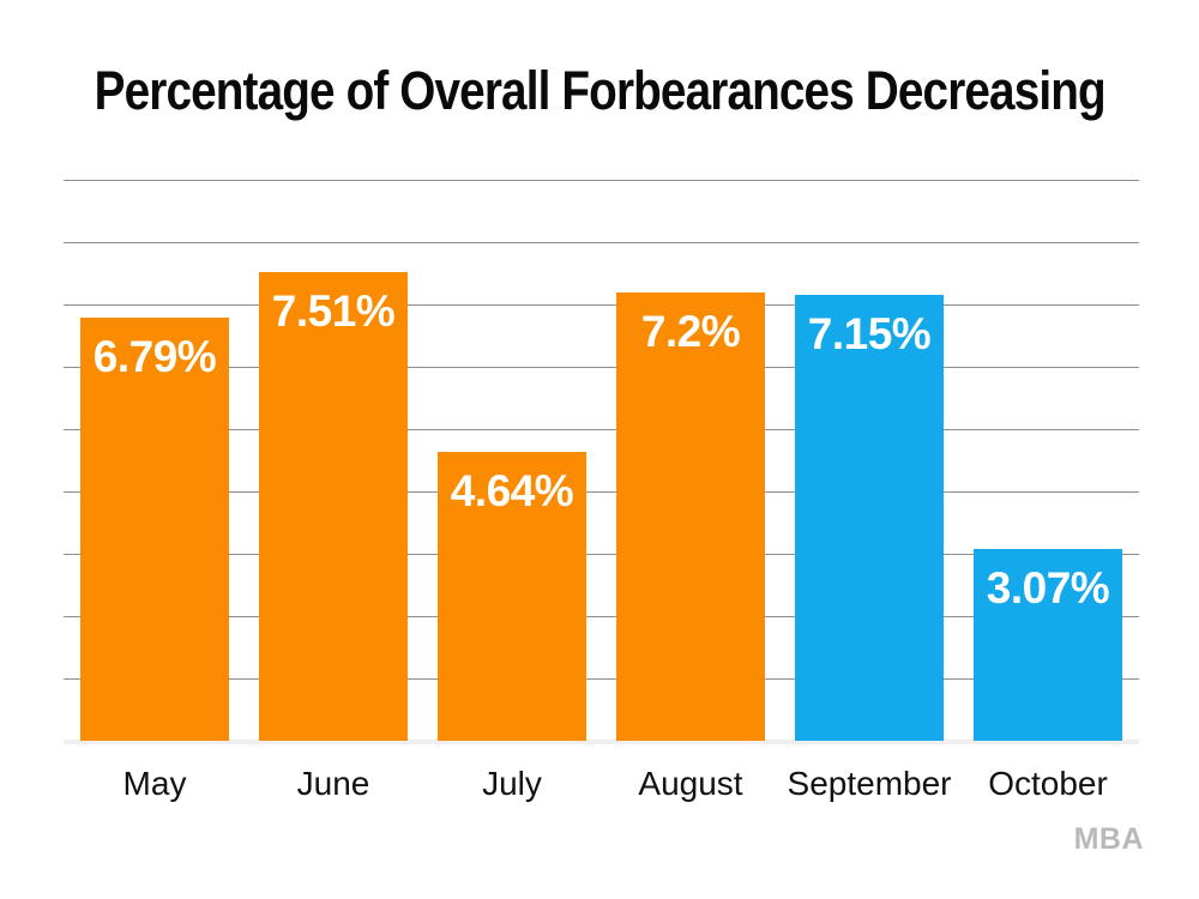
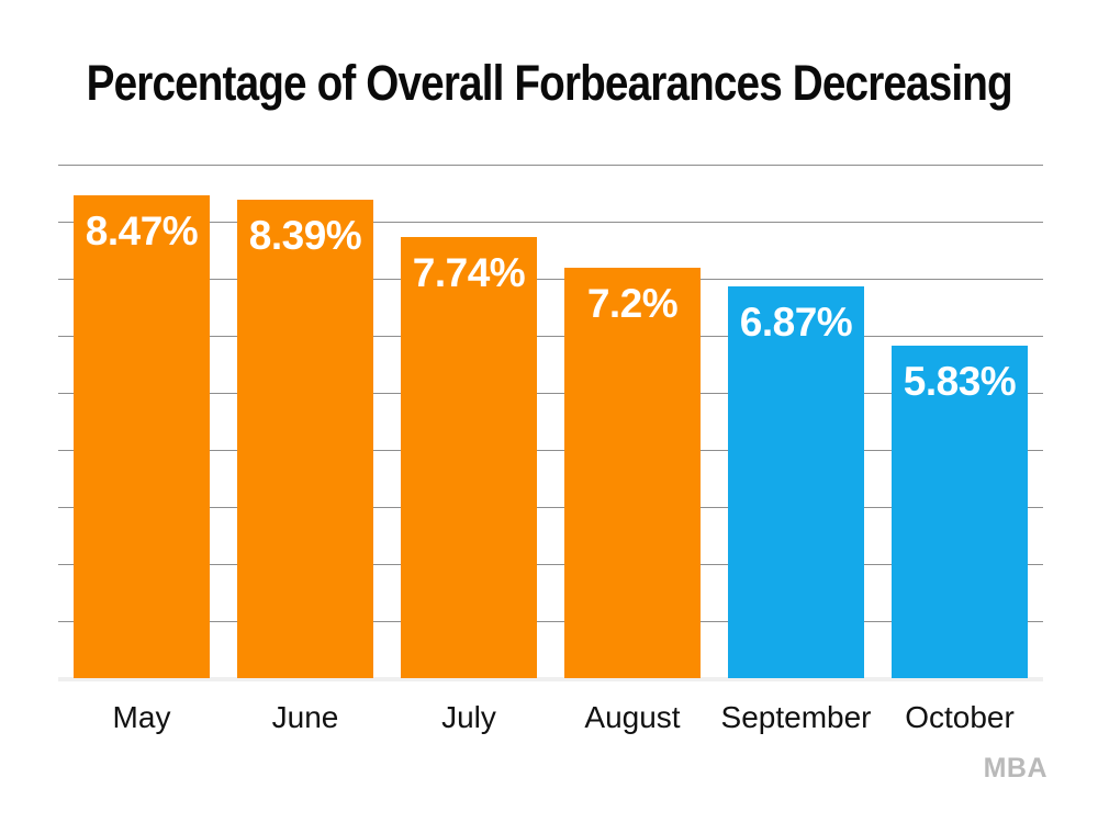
May: 6.79% -> 8.47%
June: 7.51% -> 8.39%
July: 4.64% -> 7.74%
September: 7.15% -> 6.87%
October: 3.07% -> 5.83%
